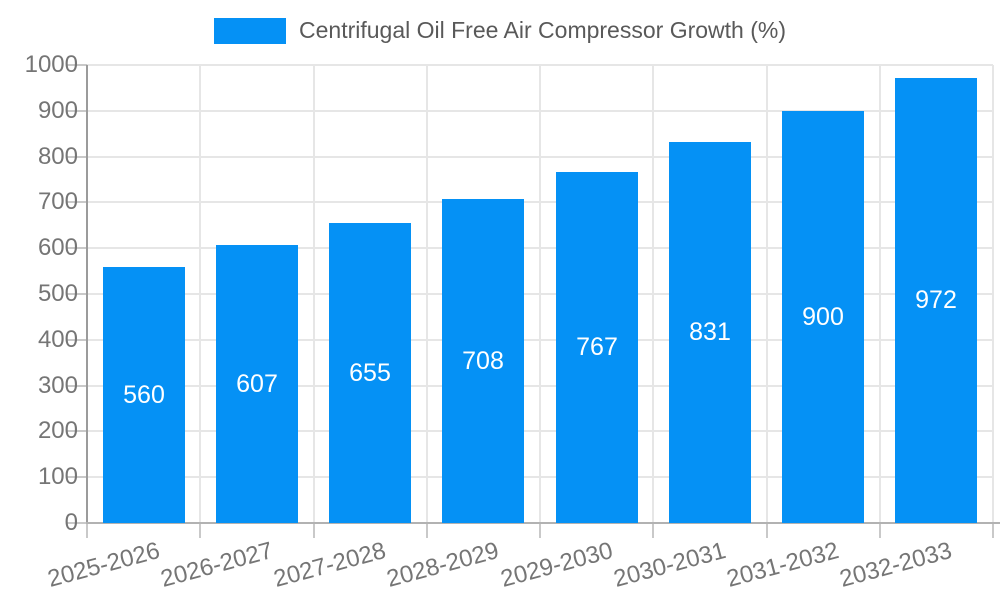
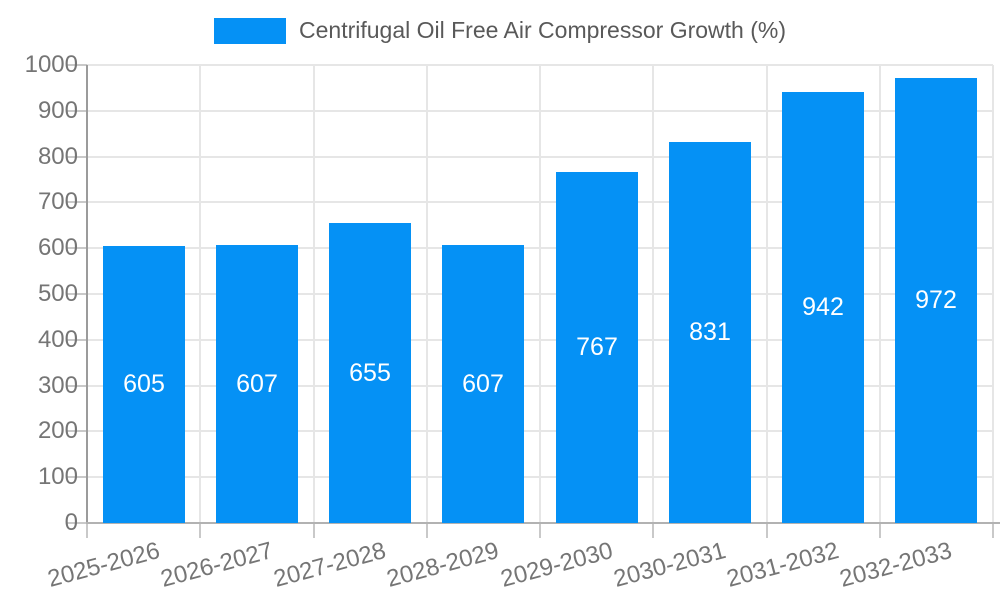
2025-2026: 560 -> 605
2028-2029: 708 -> 607
2031-2032: 900 -> 942
